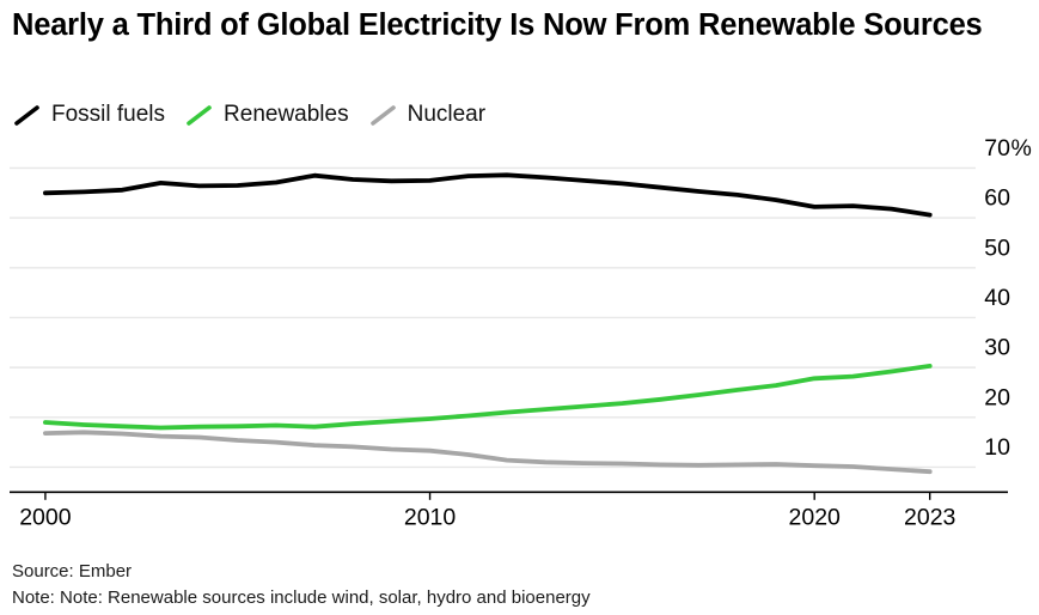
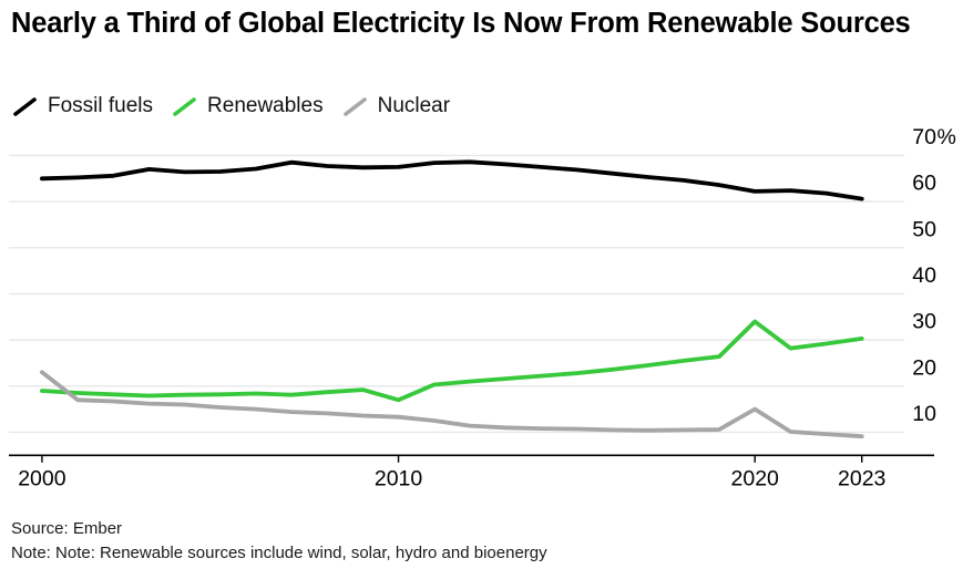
Nuclear/2000: 17 -> 23
Renewables/2010: 20 -> 17
Renewables/2020: 28 -> 34
Nuclear/2020: 10 -> 15
